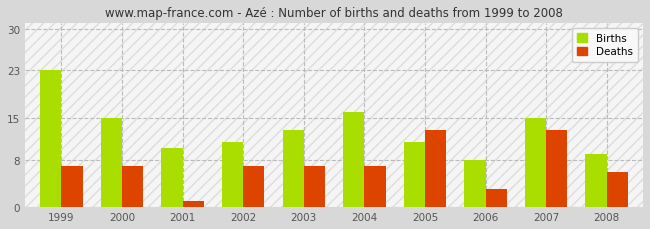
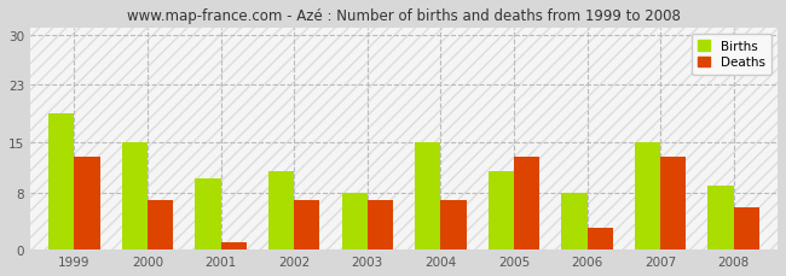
Births/1999: 23 -> 19
Deaths/1999: 7 -> 13
Births/2003: 13 -> 8
Births/2004: 16 -> 15
